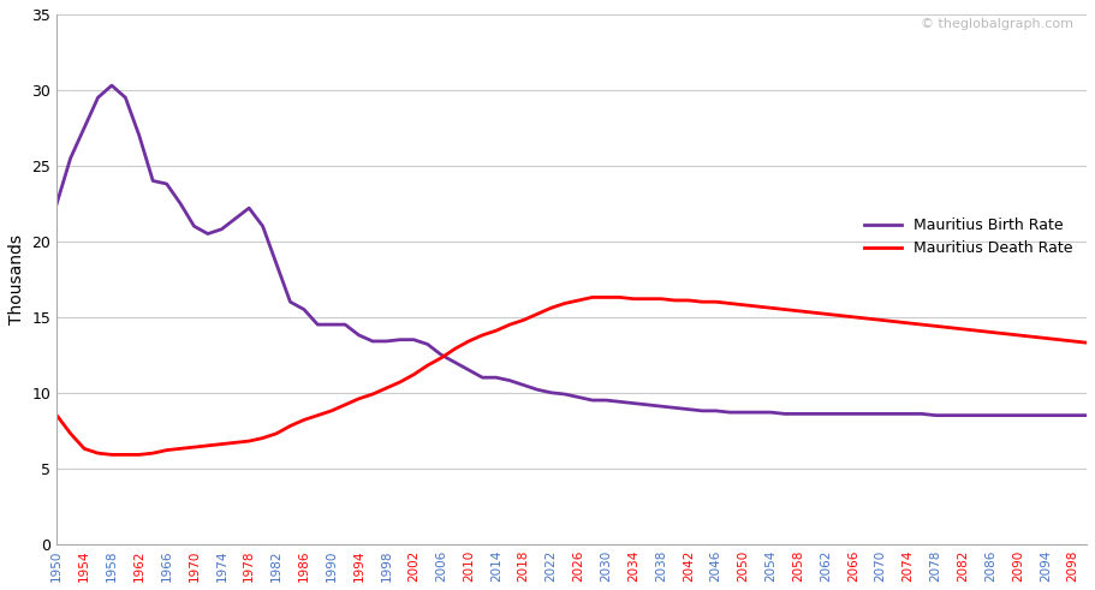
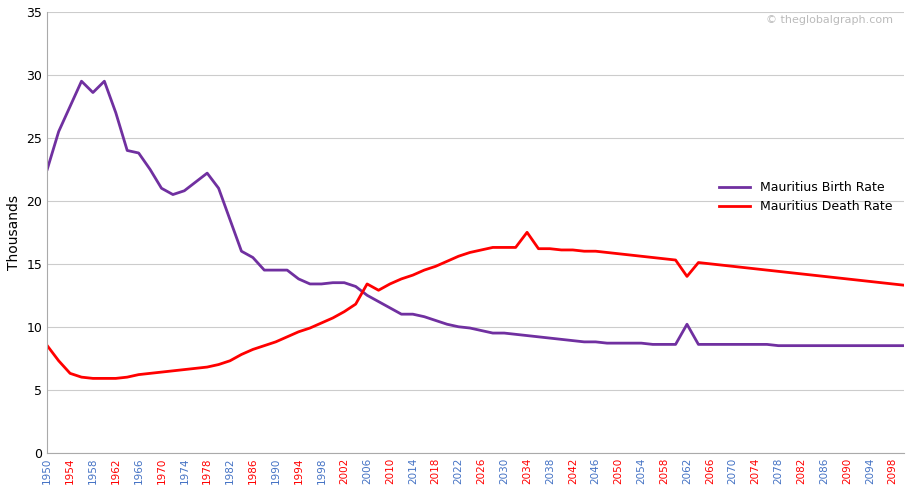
Mauritius Birth Rate/1958: 30.3 -> 28.6
Mauritius Death Rate/2006: 12.3 -> 13.4
Mauritius Death Rate/2034: 16.2 -> 17.5
Mauritius Birth Rate/2062: 8.6 -> 10.2
Mauritius Death Rate/2062: 15.2 -> 14.0
